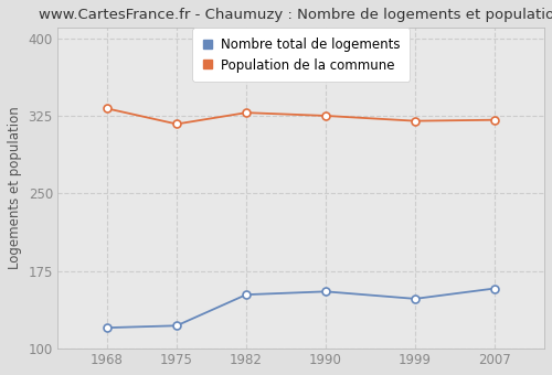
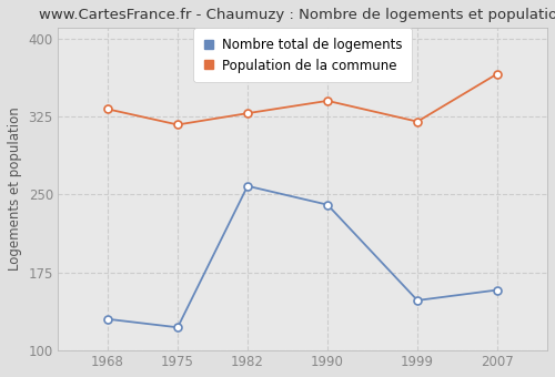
Nombre total de logements/1968: 120 -> 130
Nombre total de logements/1982: 152 -> 258
Nombre total de logements/1990: 155 -> 240
Population de la commune/1990: 325 -> 340
Population de la commune/2007: 321 -> 366
